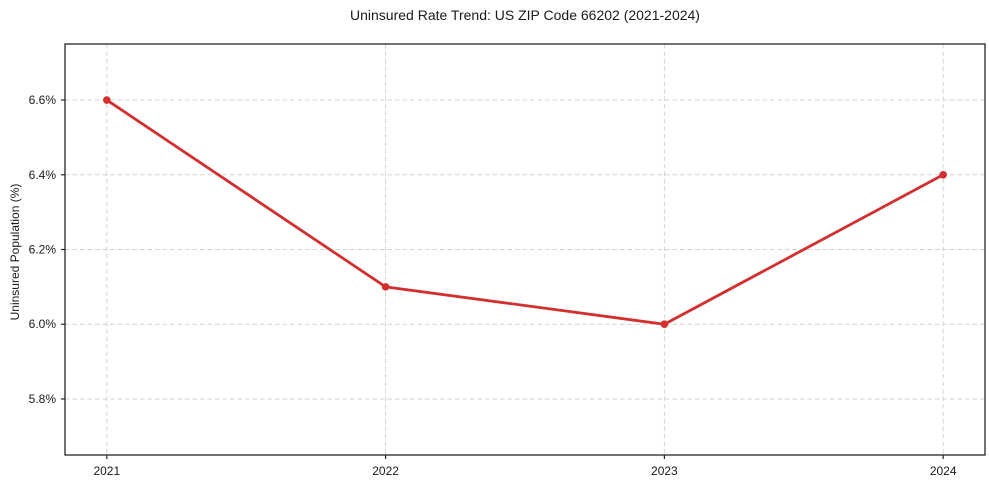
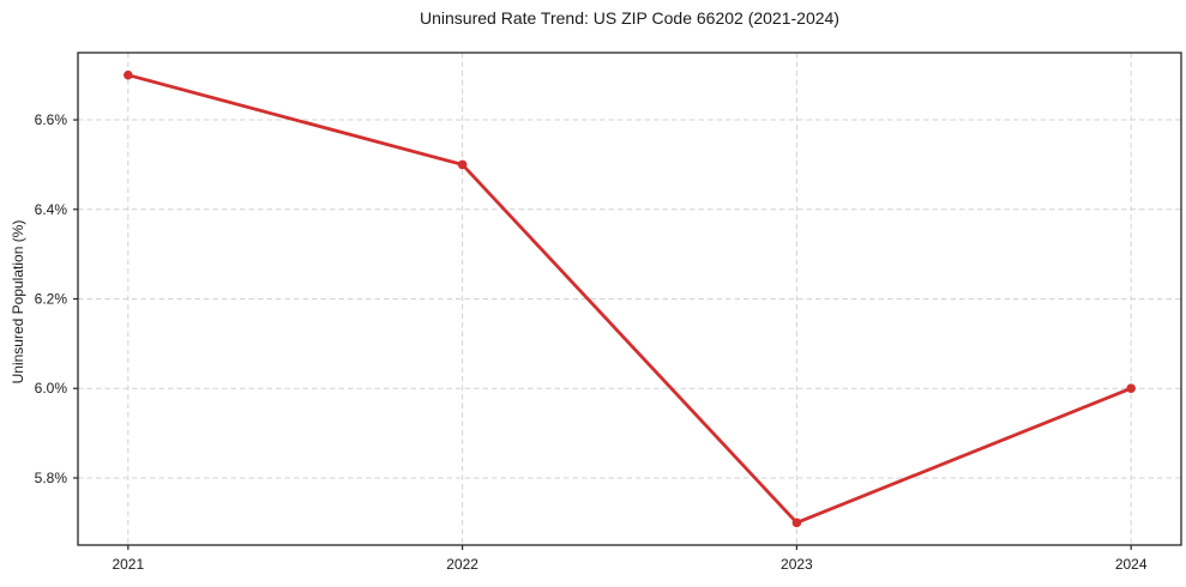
2021: 6.6% -> 6.7%
2022: 6.1% -> 6.5%
2023: 6.0% -> 5.7%
2024: 6.4% -> 6.0%
